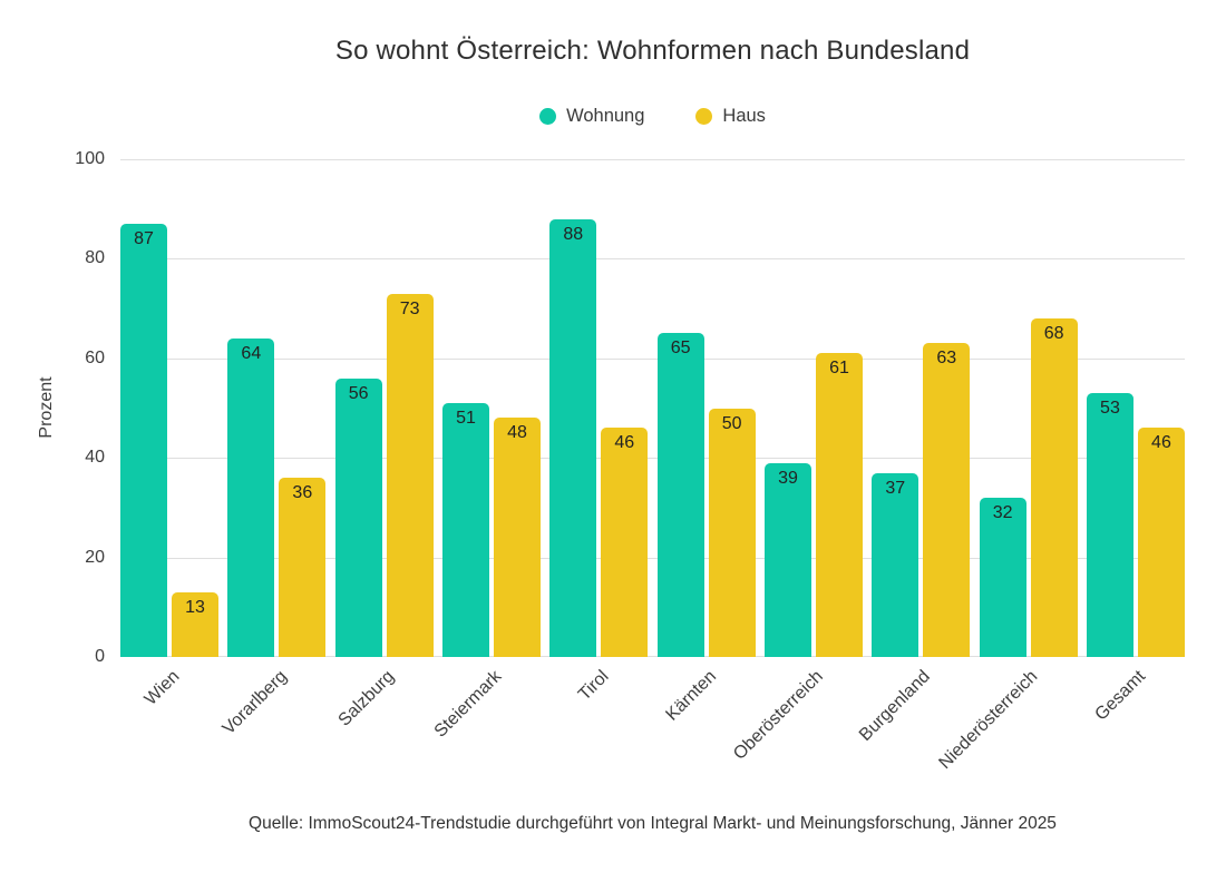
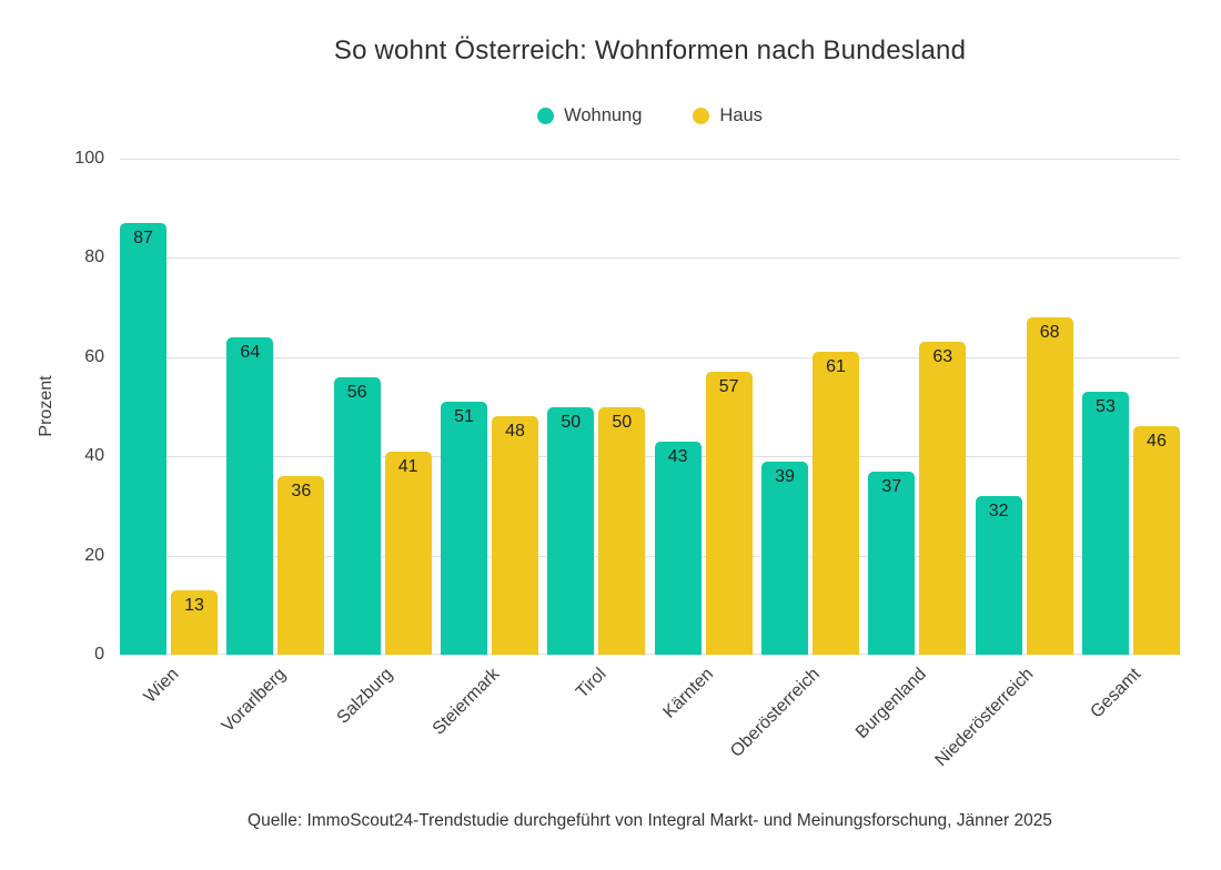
Haus/Salzburg: 73 -> 41
Wohnung/Tirol: 88 -> 50
Haus/Tirol: 46 -> 50
Wohnung/Kärnten: 65 -> 43
Haus/Kärnten: 50 -> 57
